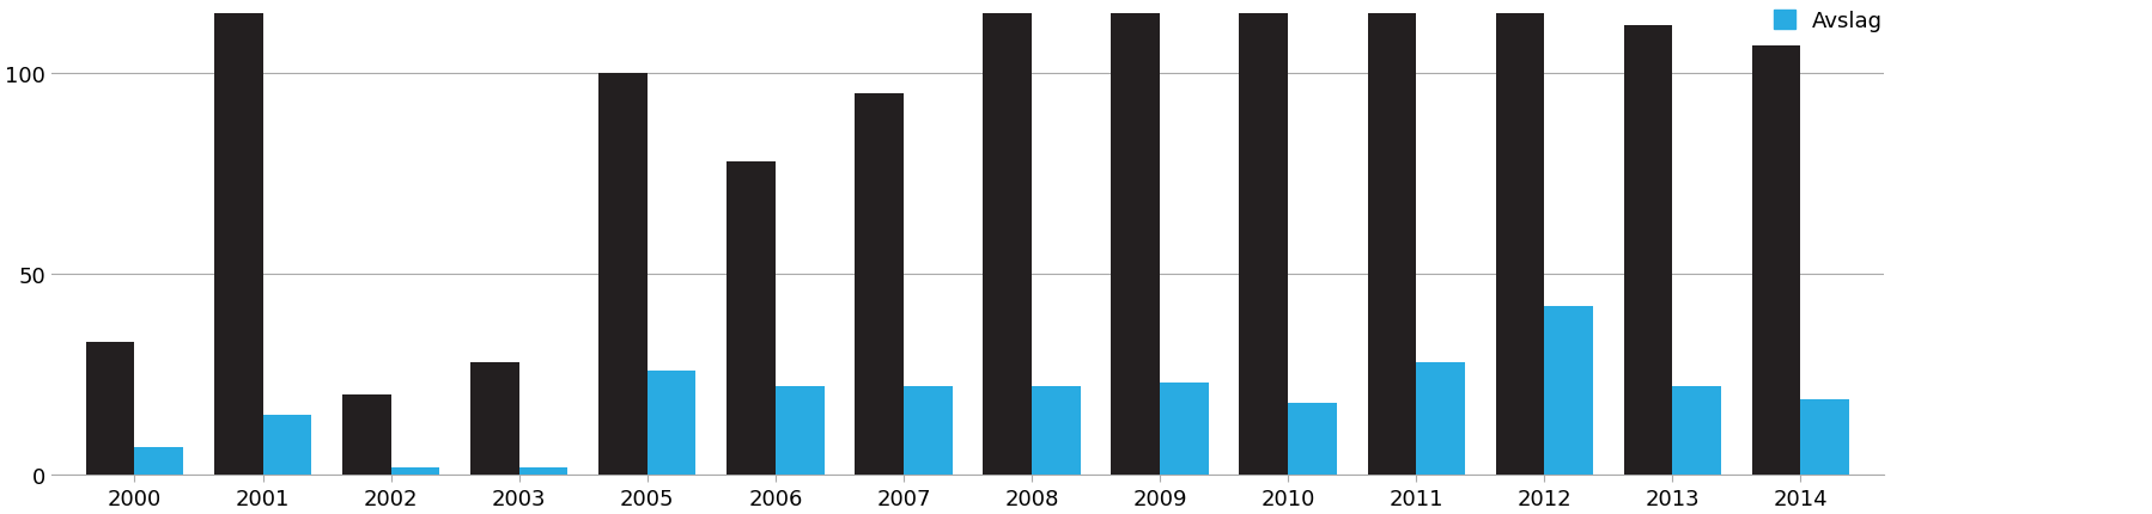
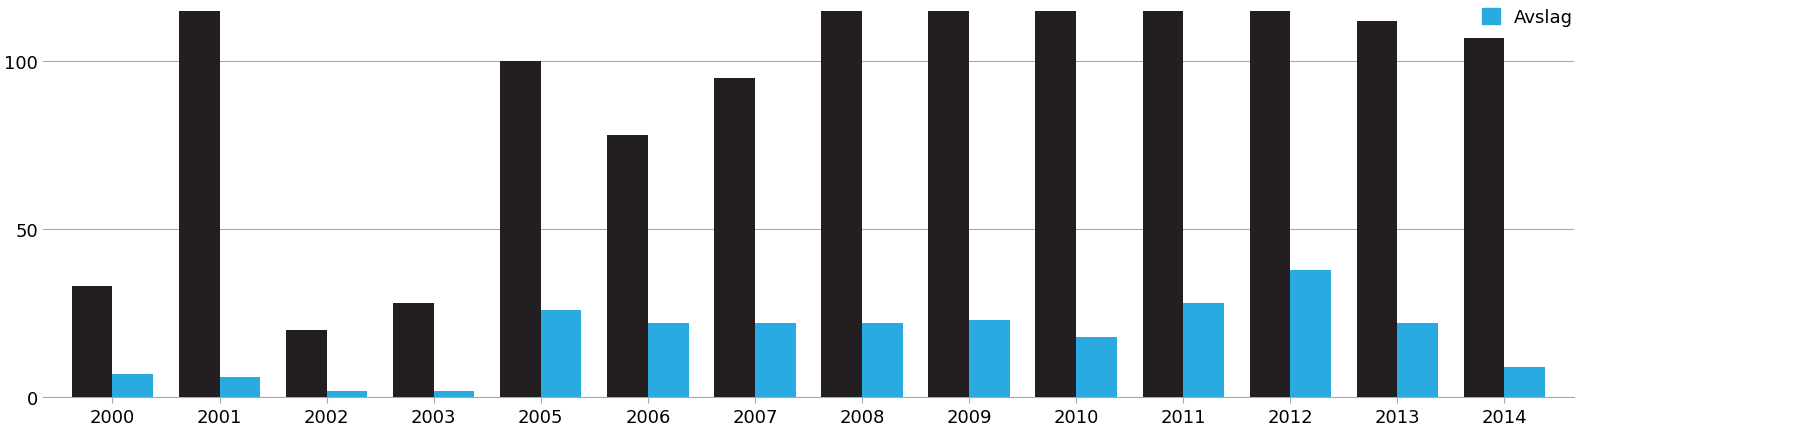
Avslag/2001: 15 -> 6
Avslag/2012: 42 -> 38
Avslag/2014: 19 -> 9
